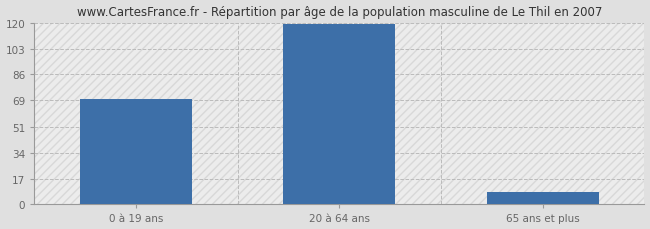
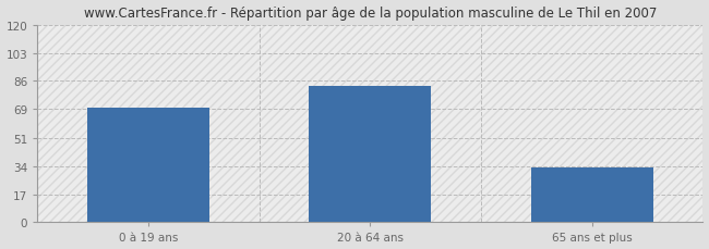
20 à 64 ans: 119 -> 83
65 ans et plus: 8 -> 33
